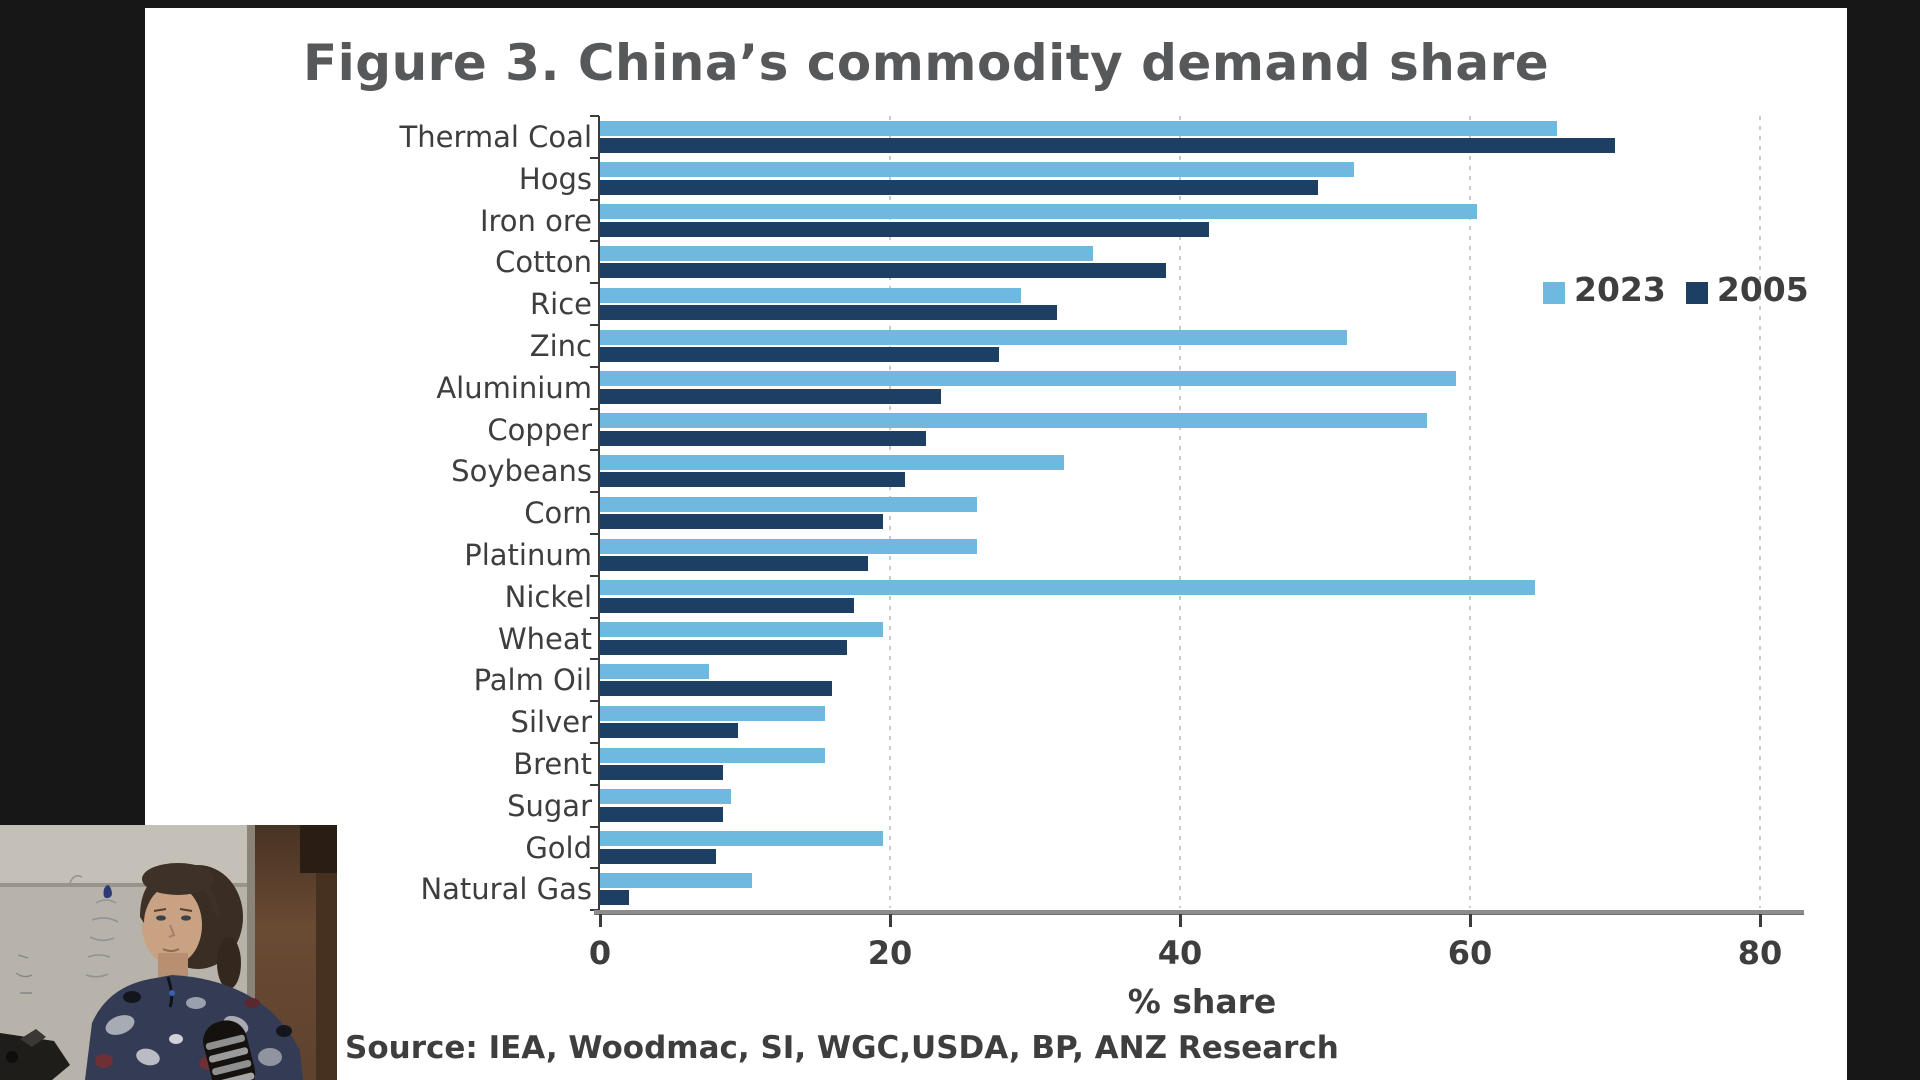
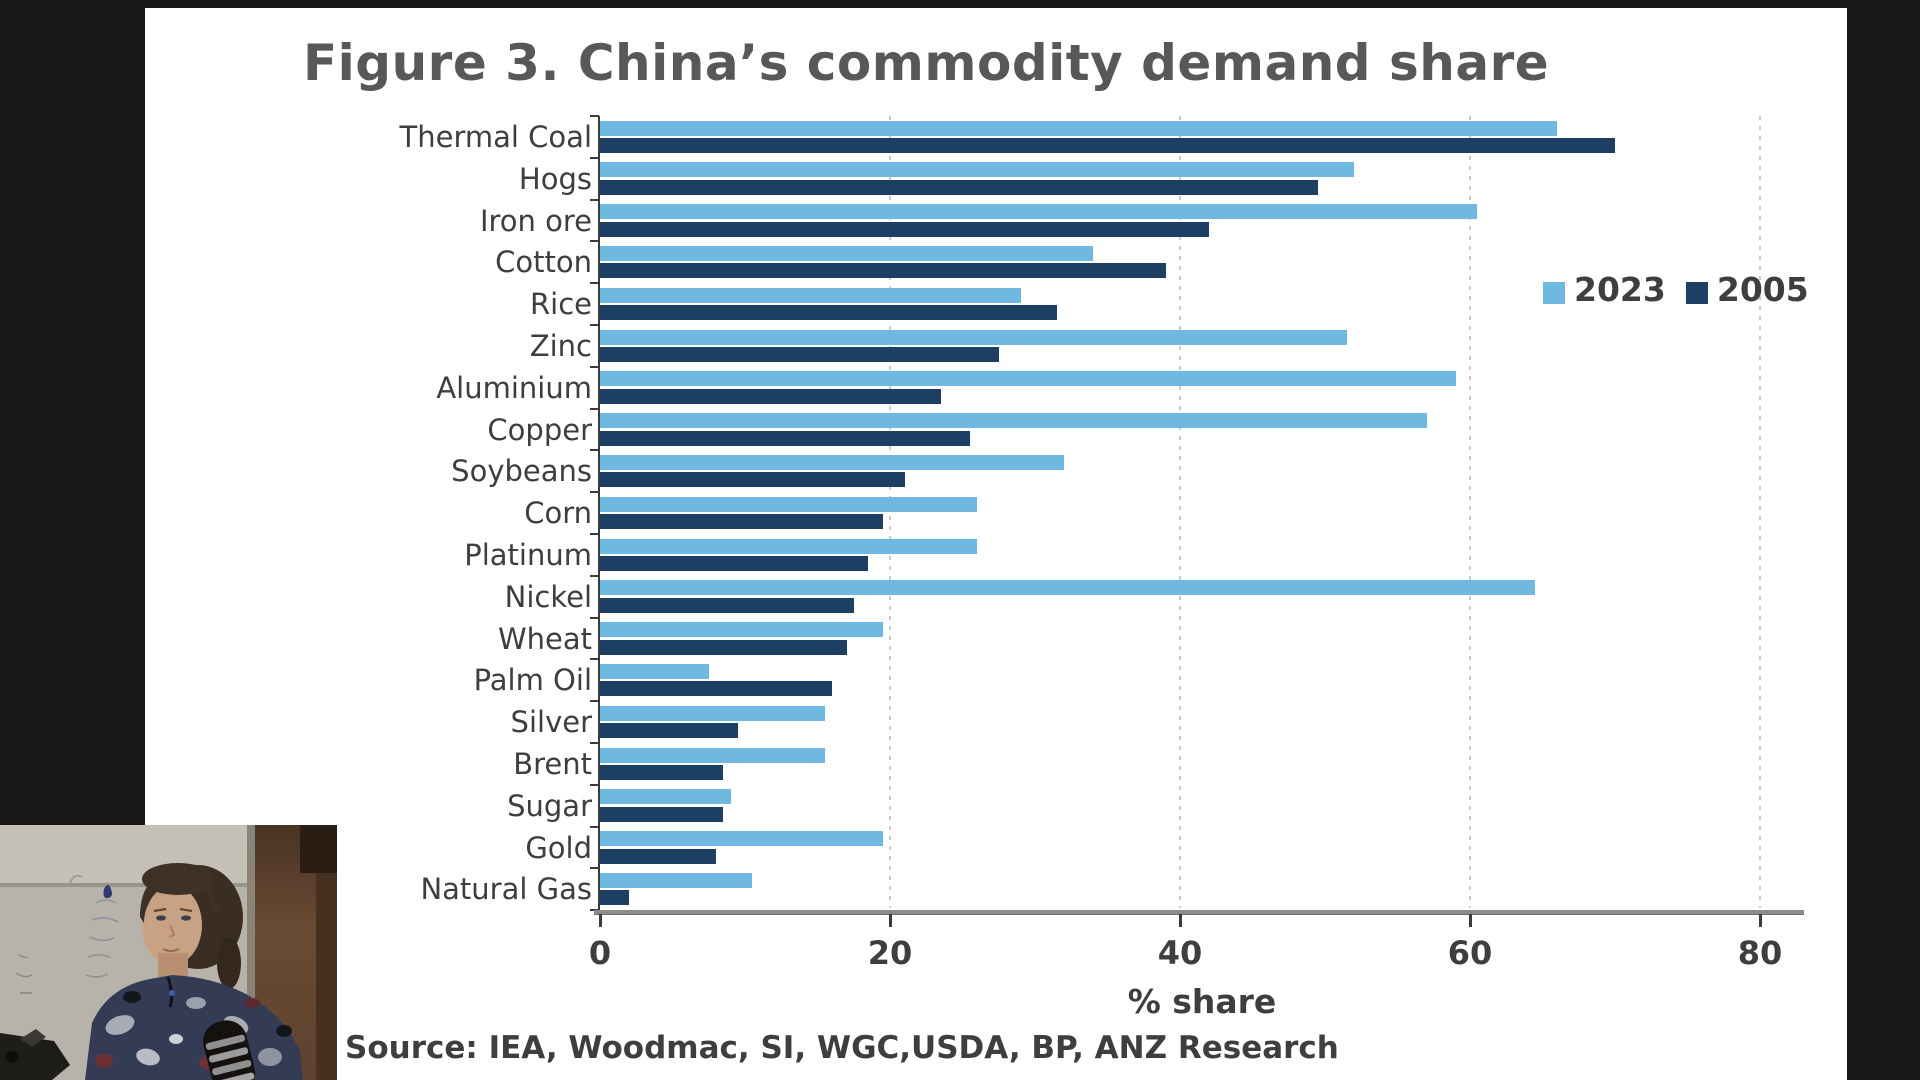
2005/Copper: 22.5 -> 25.5
